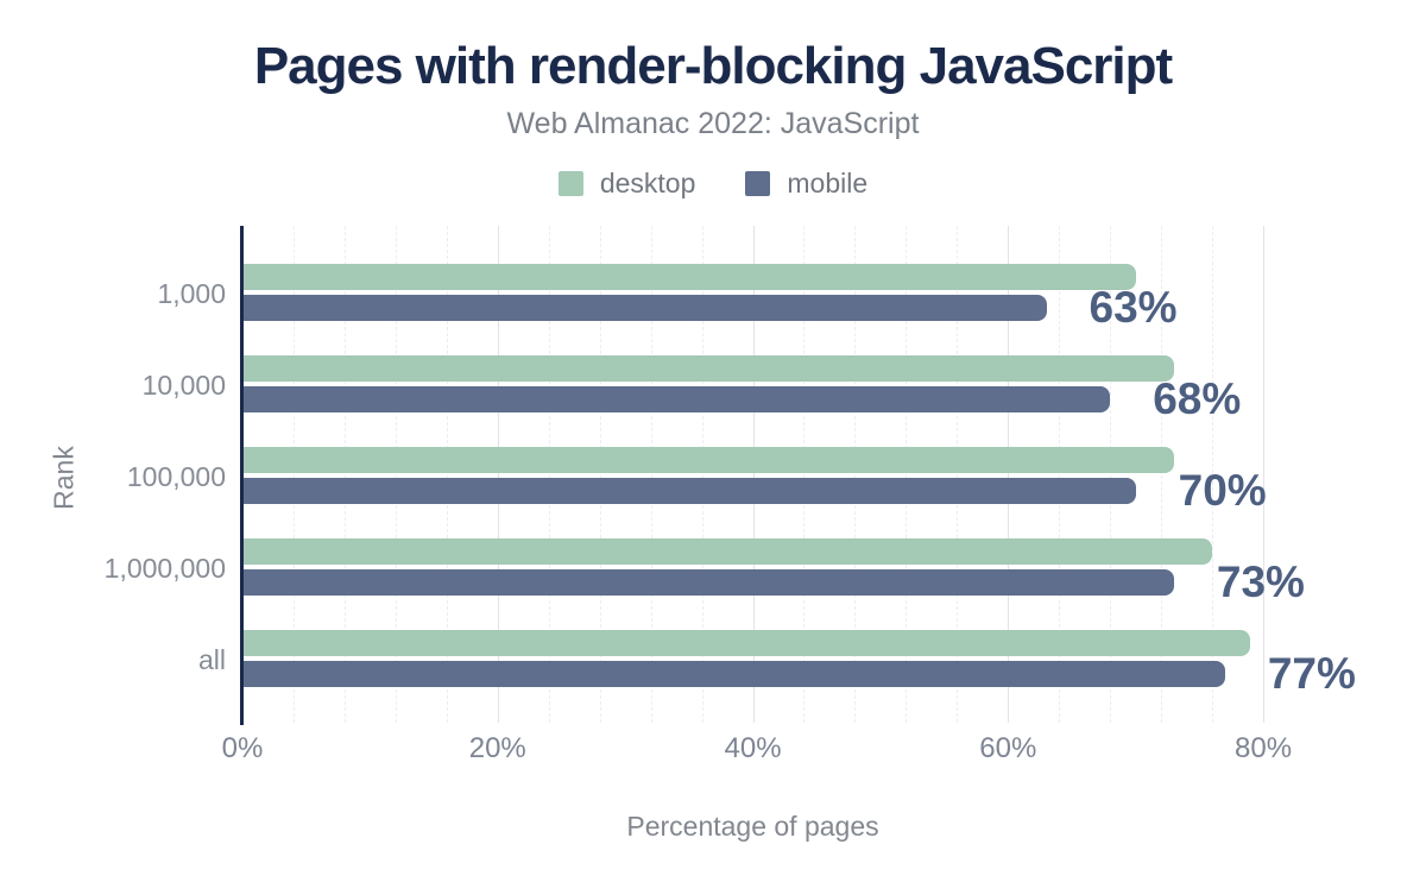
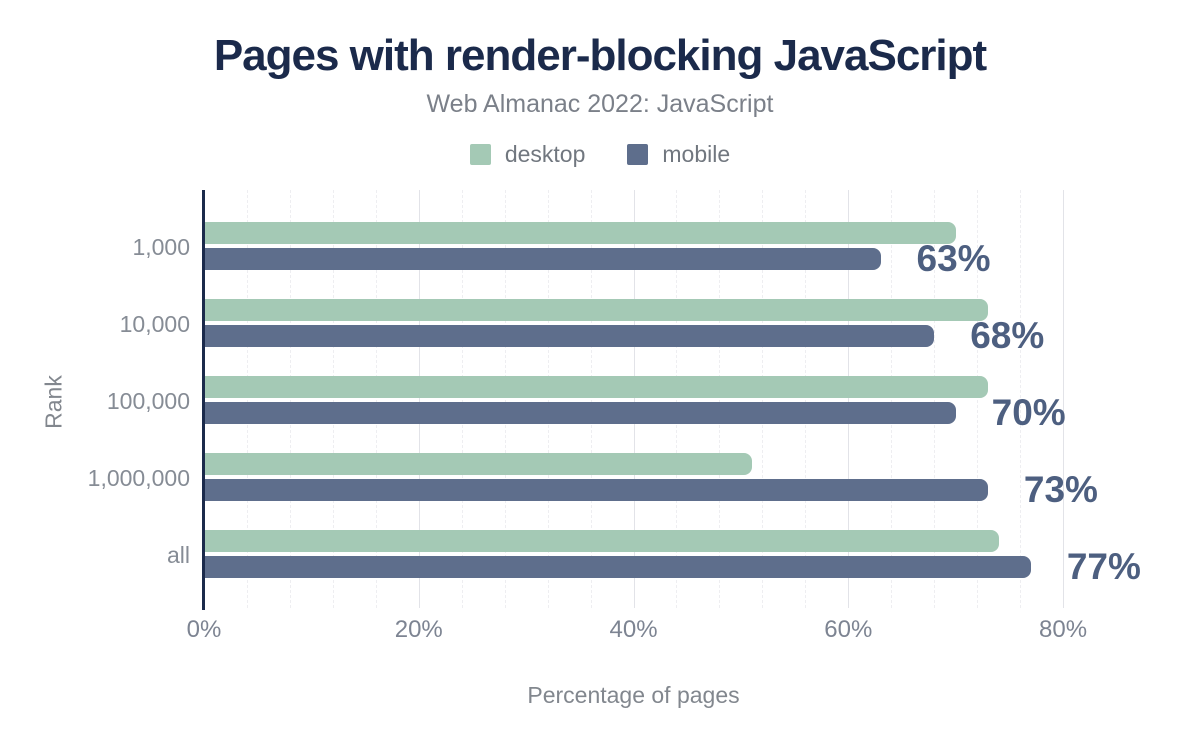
desktop/1,000,000: 76% -> 51%
desktop/all: 79% -> 74%
